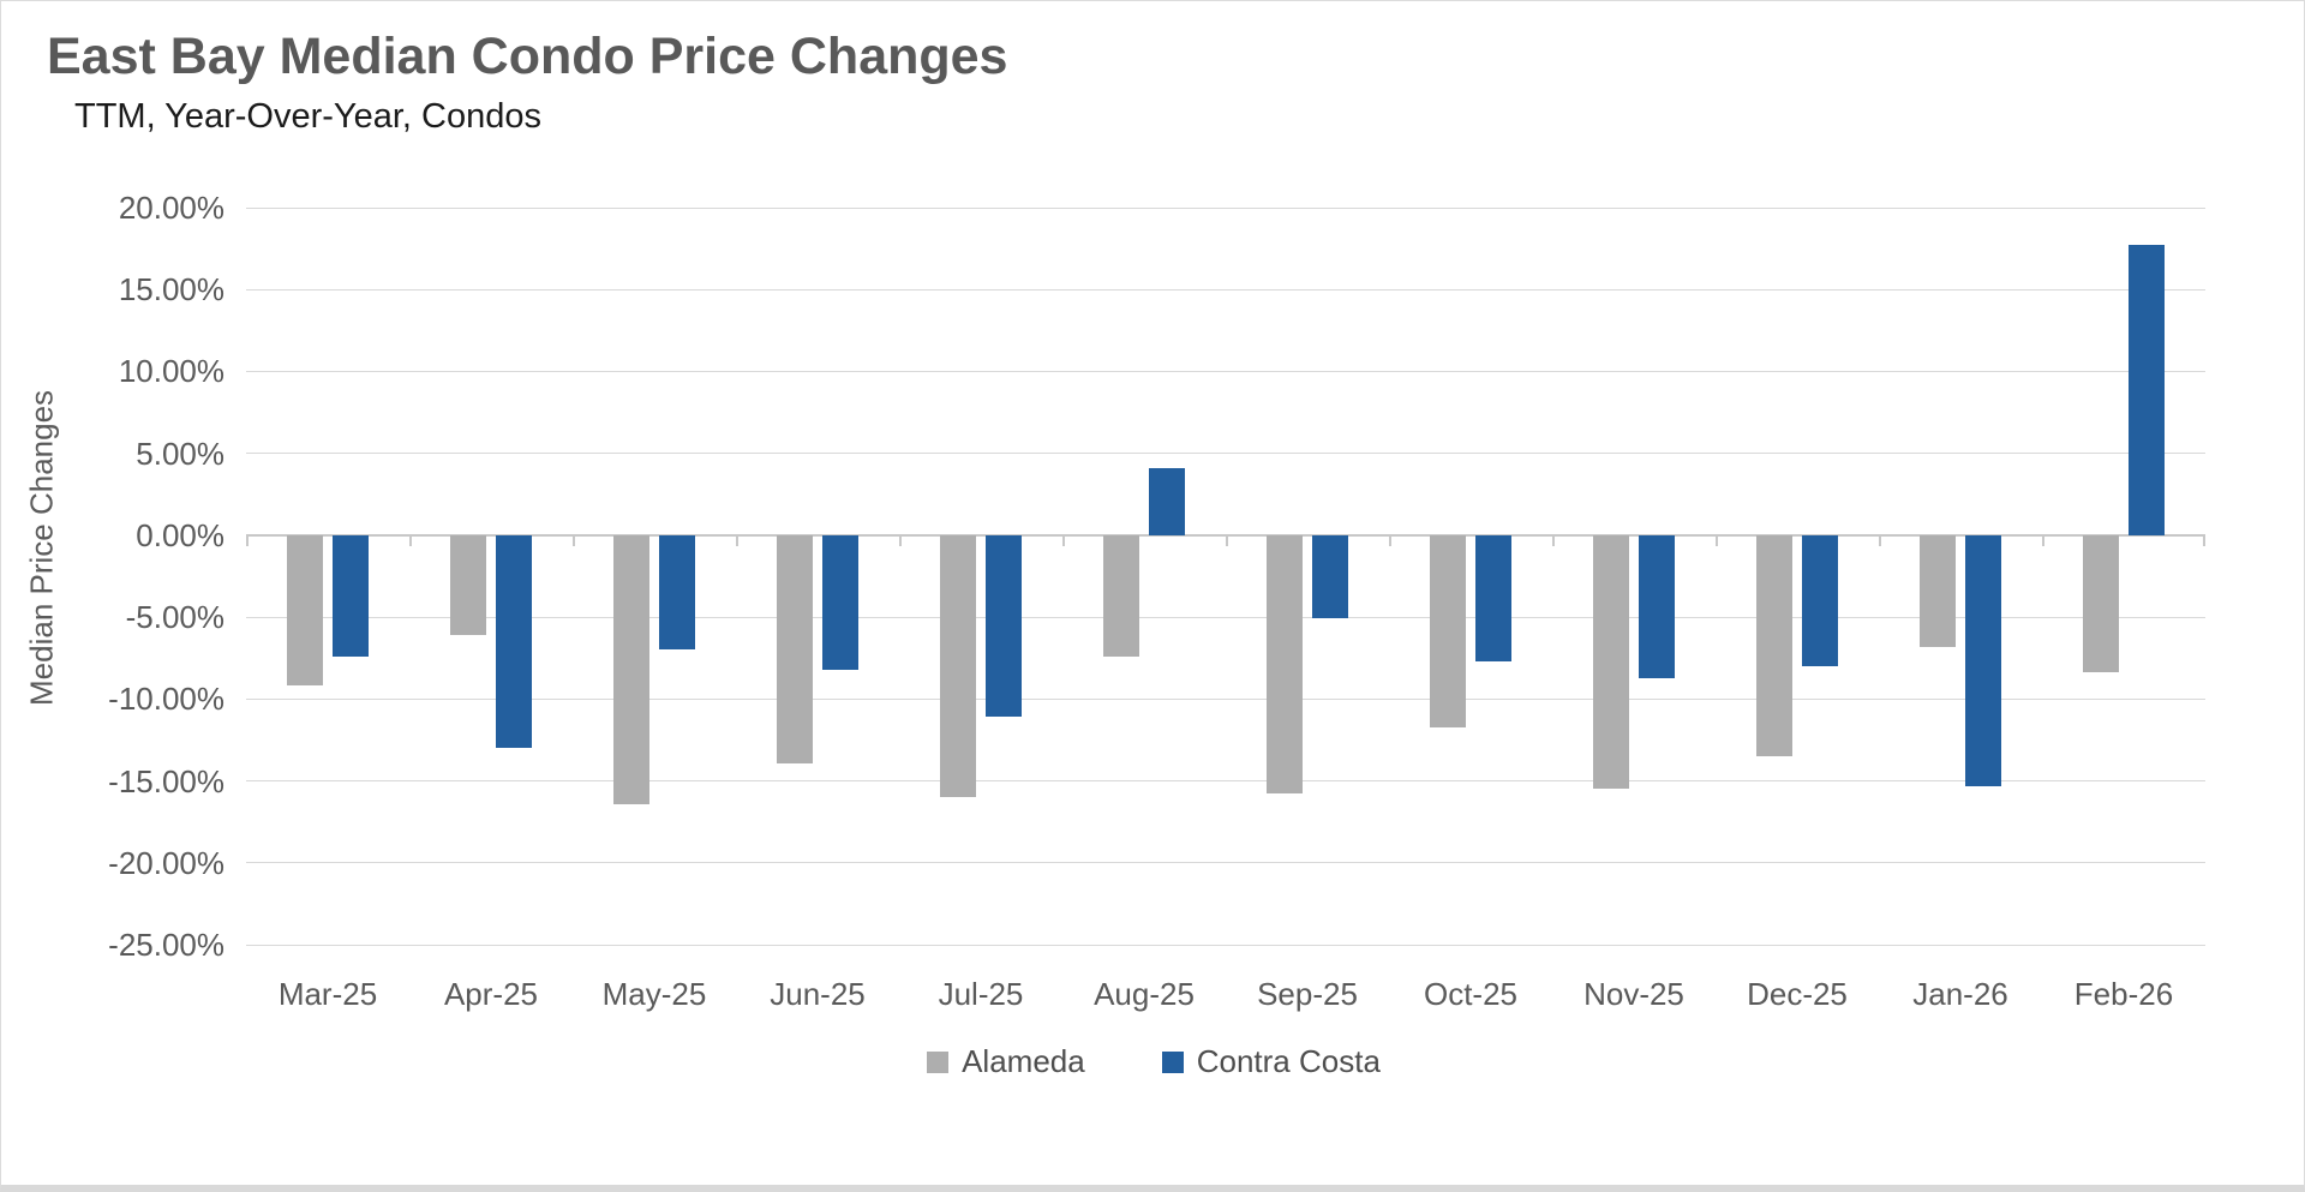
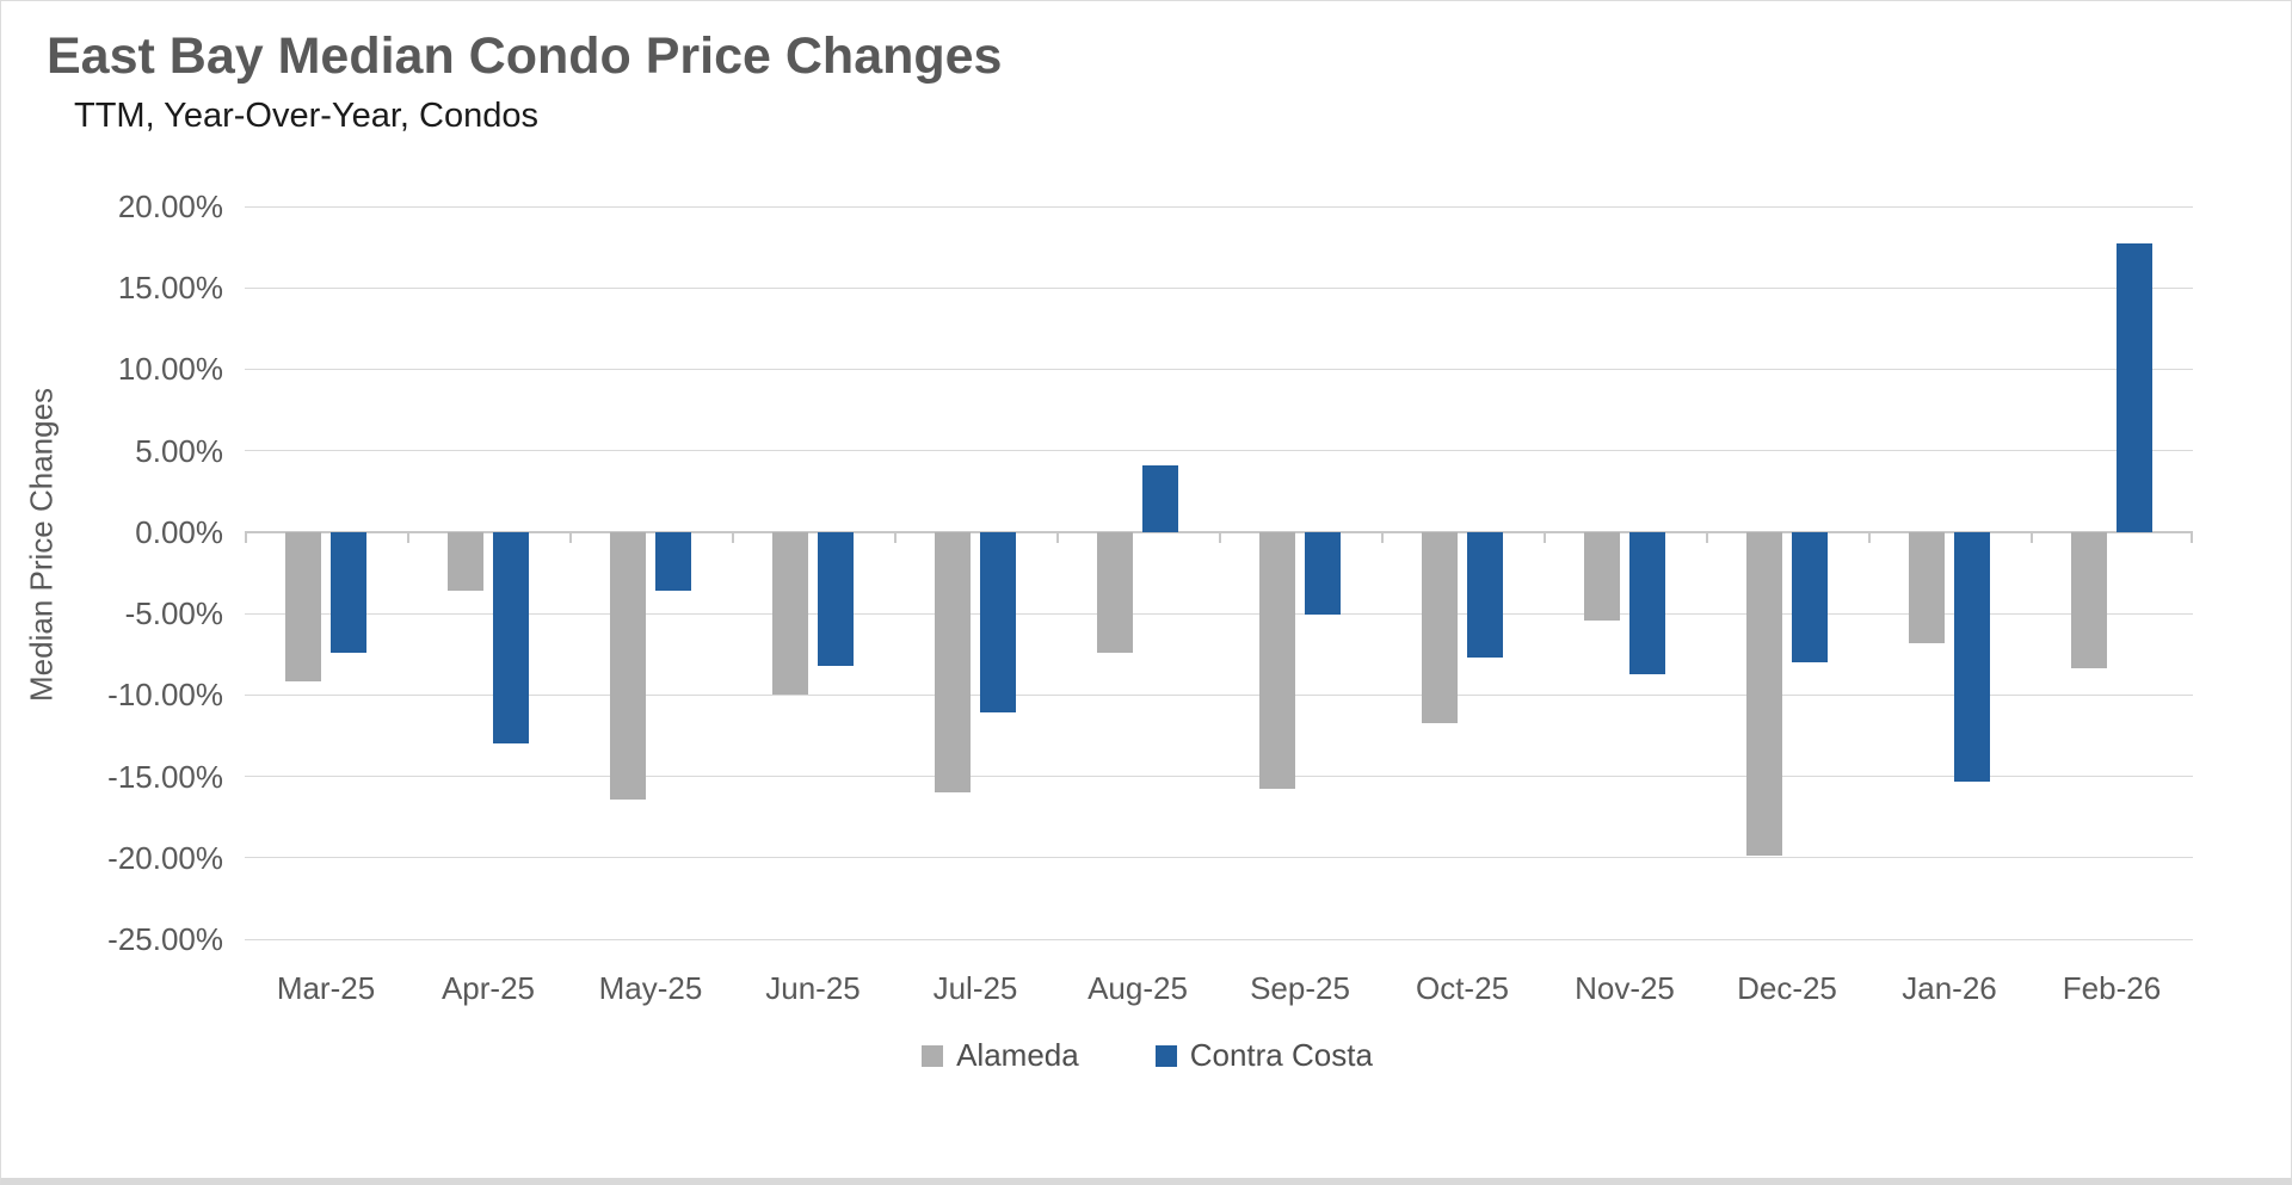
Alameda/Apr-25: -6.1% -> -3.6%
Contra Costa/May-25: -7.0% -> -3.6%
Alameda/Jun-25: -13.9% -> -10.0%
Alameda/Nov-25: -15.5% -> -5.4%
Alameda/Dec-25: -13.5% -> -19.9%
